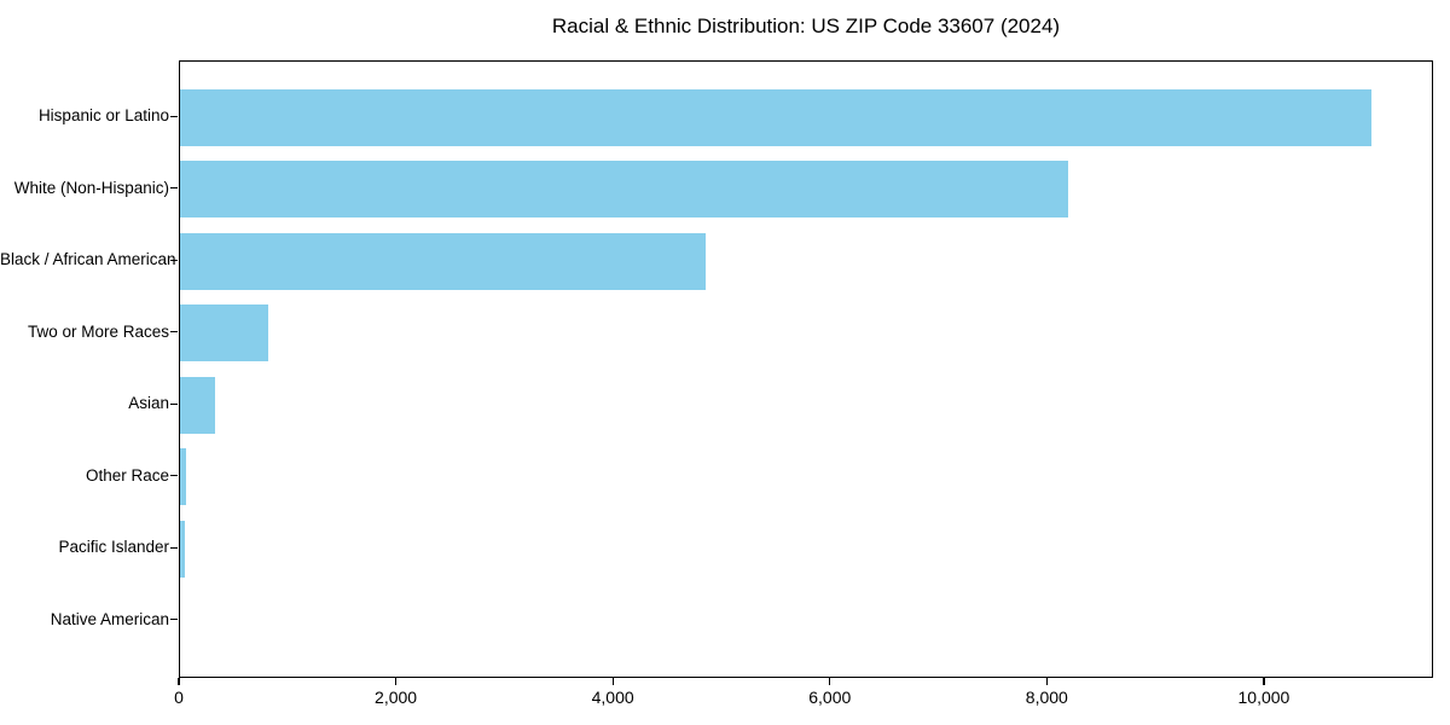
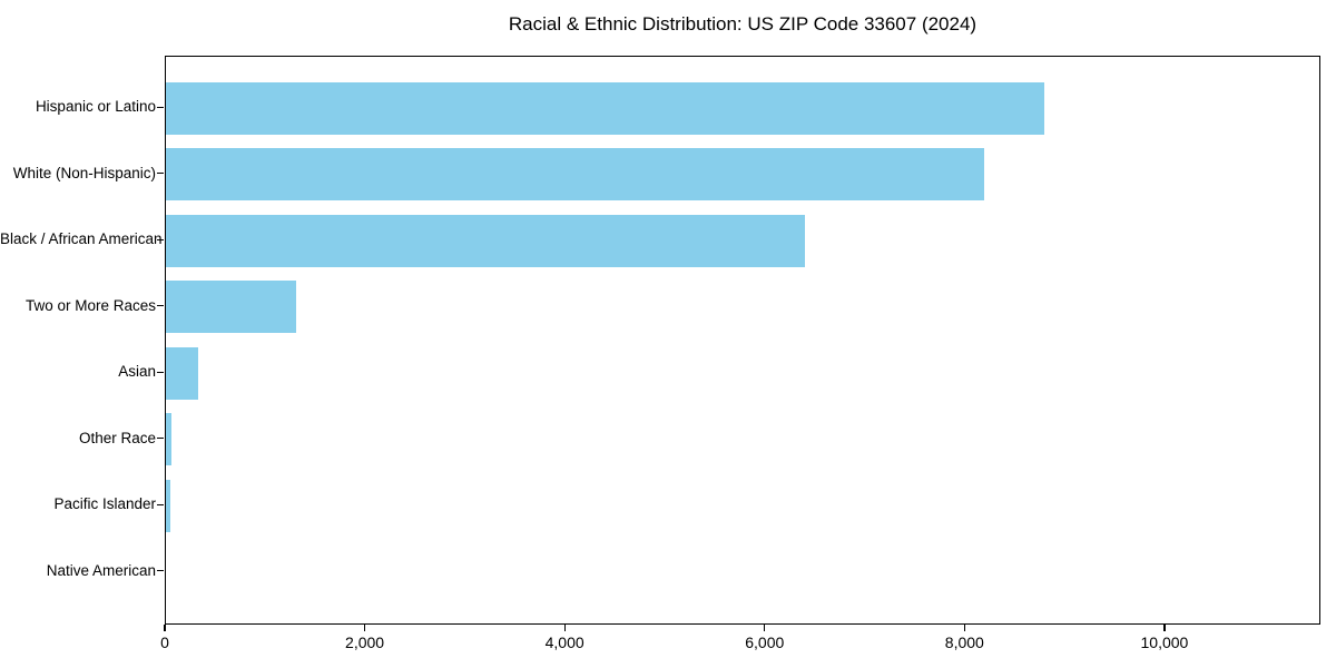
Hispanic or Latino: 11000 -> 8800
Black / African American: 4800 -> 6400
Two or More Races: 800 -> 1300
